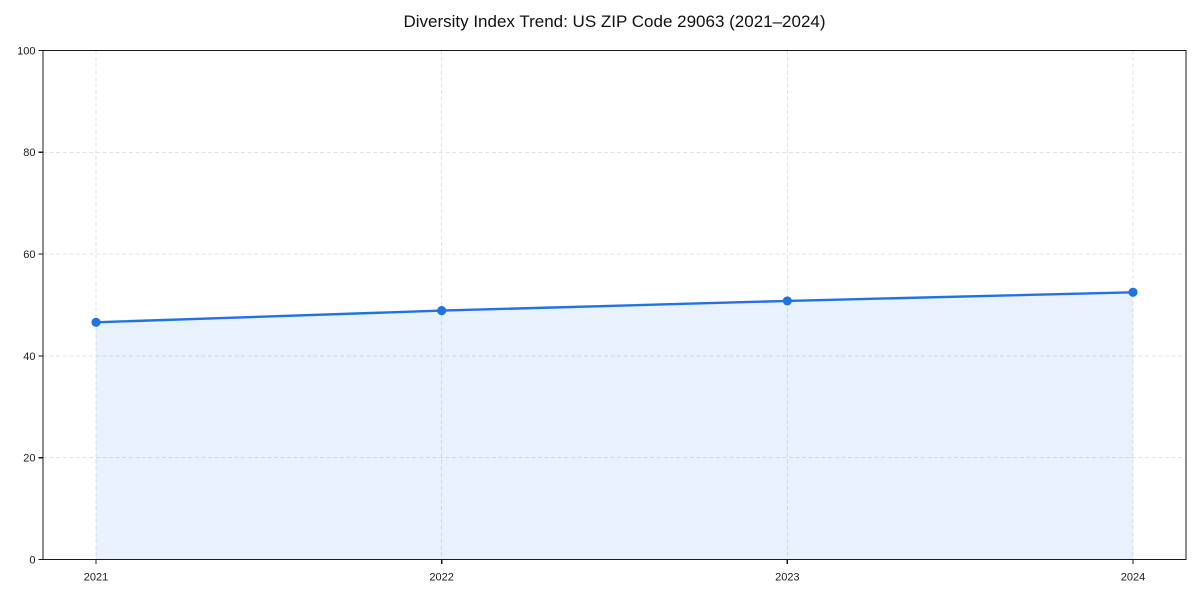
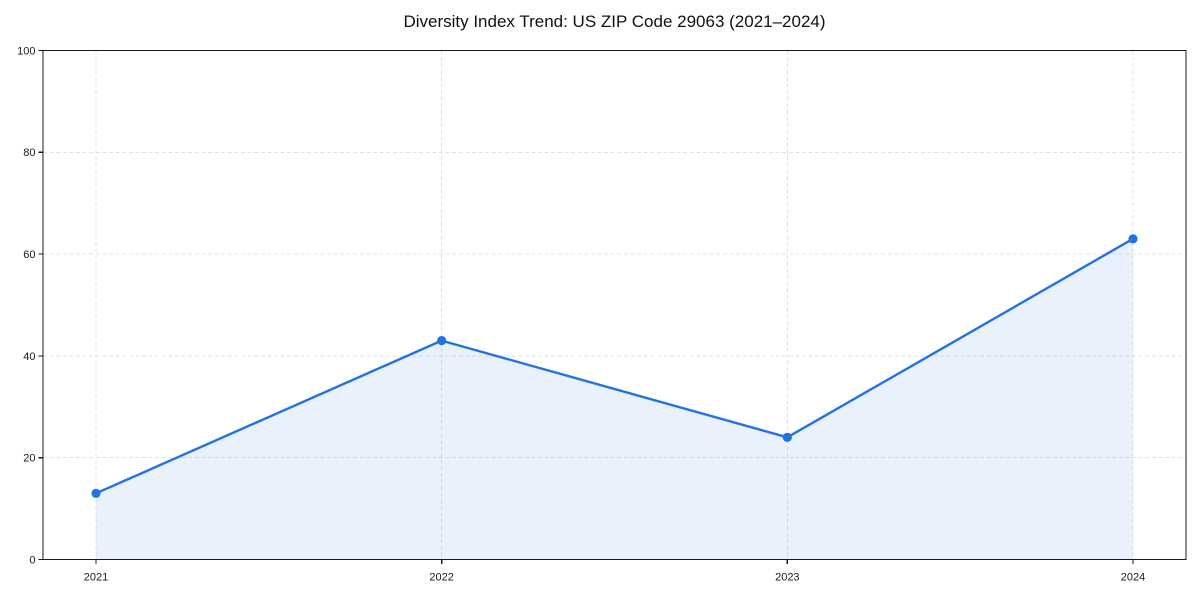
2021: 47 -> 13
2022: 49 -> 43
2023: 51 -> 24
2024: 52 -> 63
